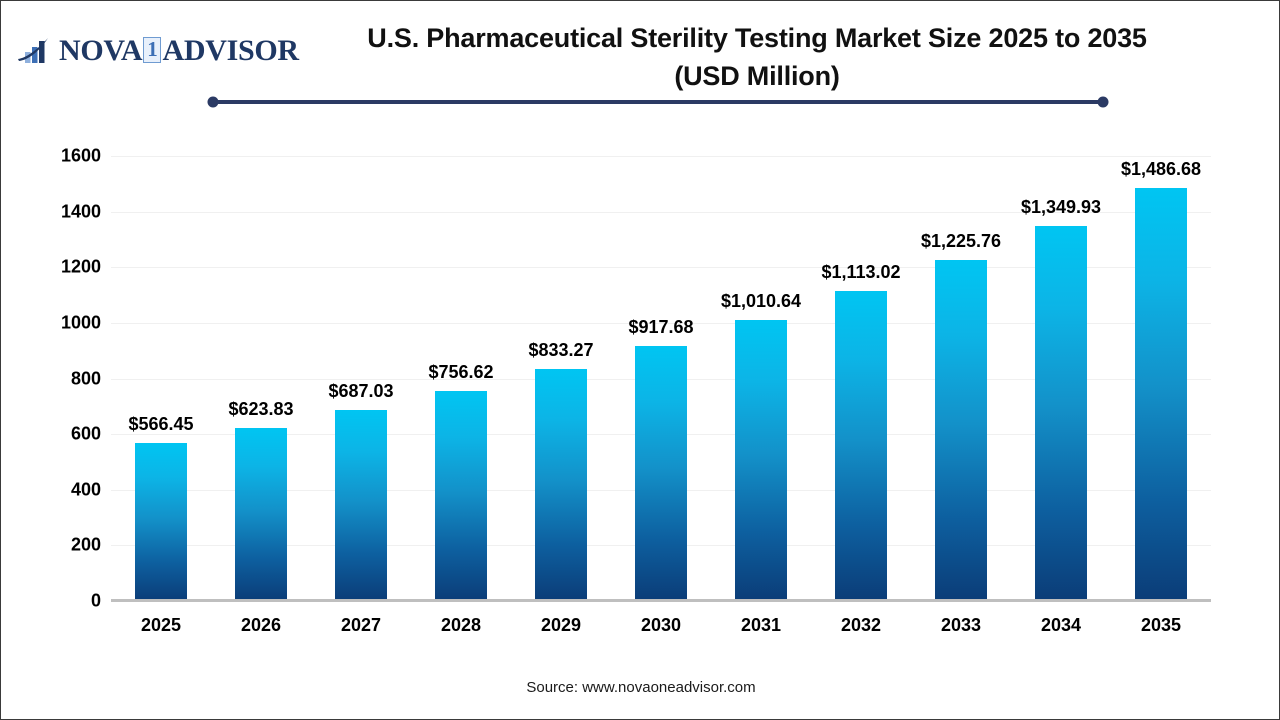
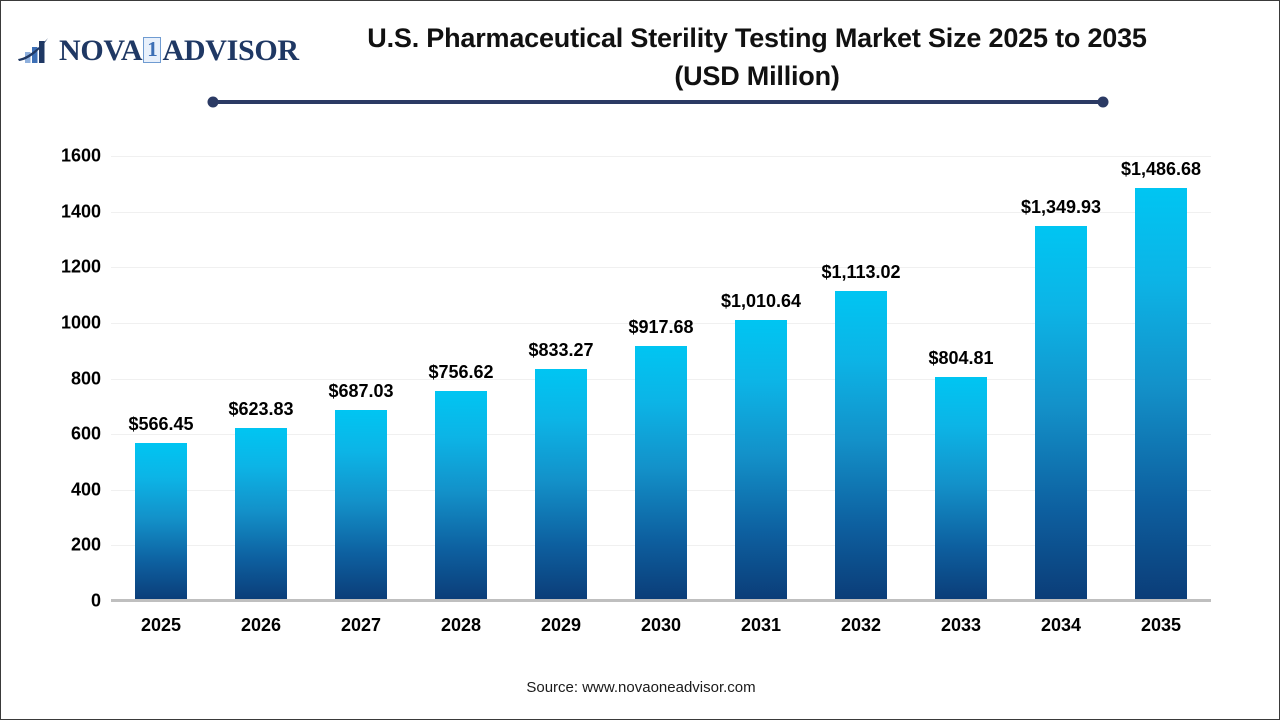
2033: $1,225.76 -> $804.81
